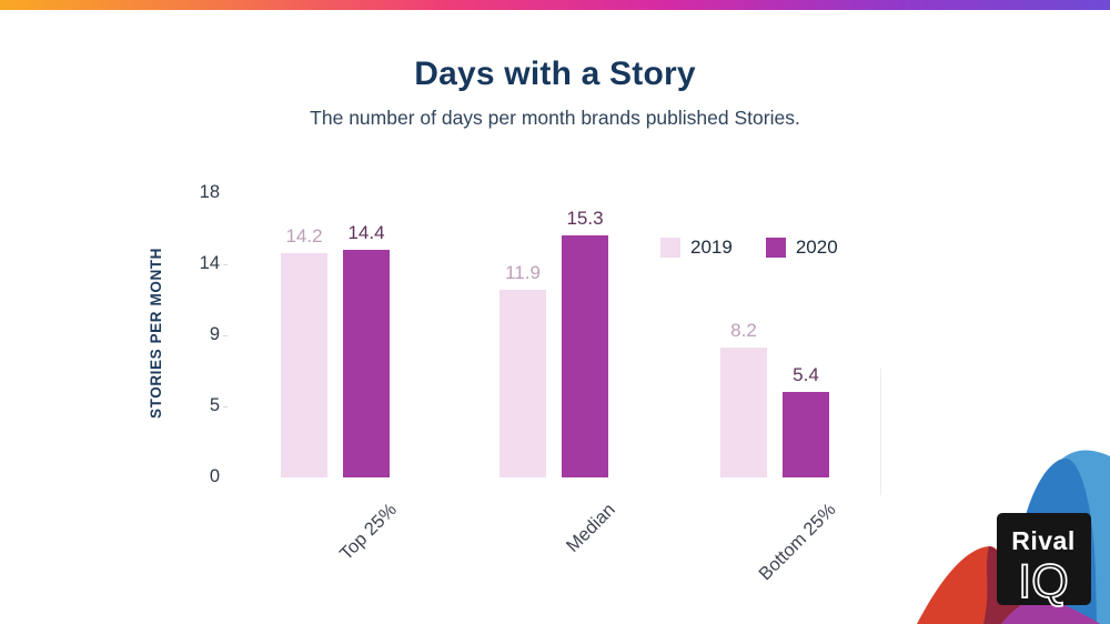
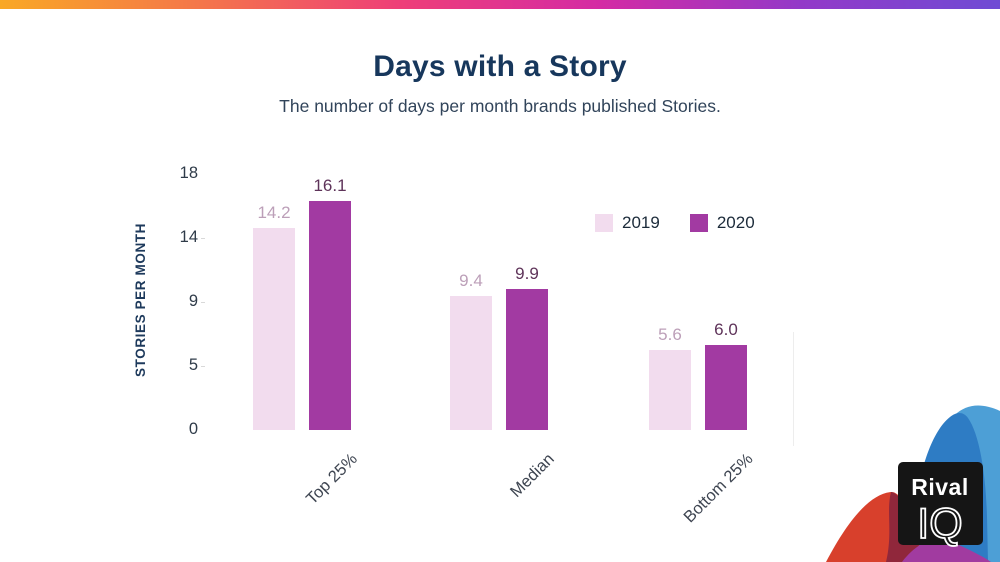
2020/Top 25%: 14.4 -> 16.1
2019/Median: 11.9 -> 9.4
2020/Median: 15.3 -> 9.9
2019/Bottom 25%: 8.2 -> 5.6
2020/Bottom 25%: 5.4 -> 6.0
